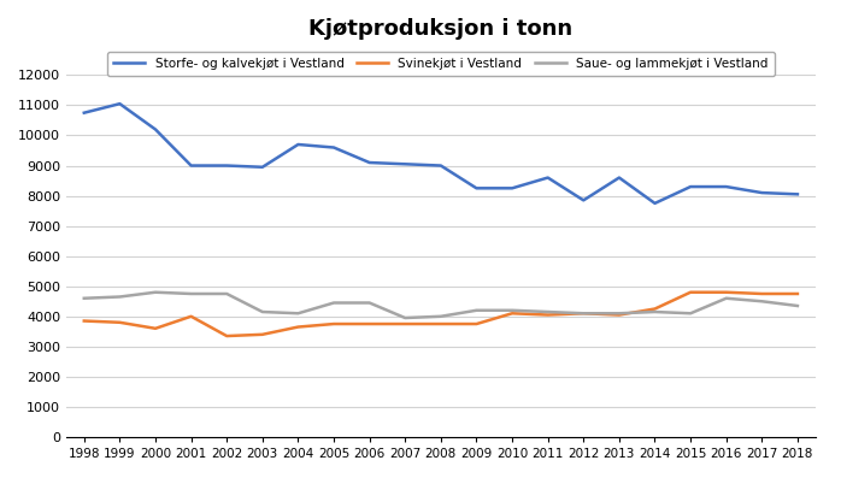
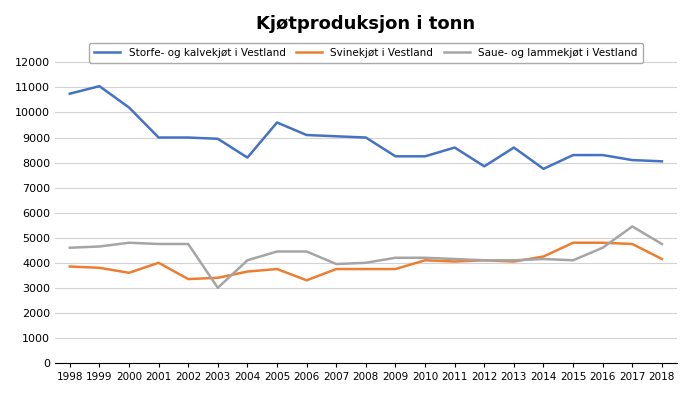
Saue- og lammekjøt i Vestland/2003: 4150 -> 3000
Storfe- og kalvekjøt i Vestland/2004: 9700 -> 8200
Svinekjøt i Vestland/2006: 3750 -> 3300
Saue- og lammekjøt i Vestland/2017: 4500 -> 5450
Svinekjøt i Vestland/2018: 4750 -> 4150
Saue- og lammekjøt i Vestland/2018: 4350 -> 4750
